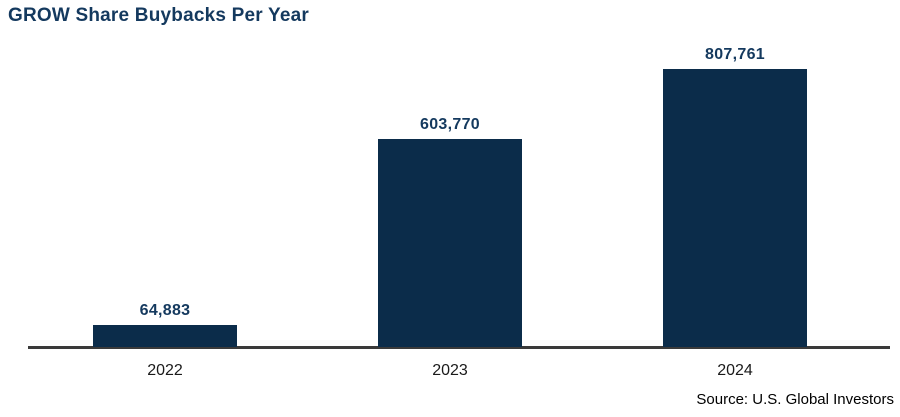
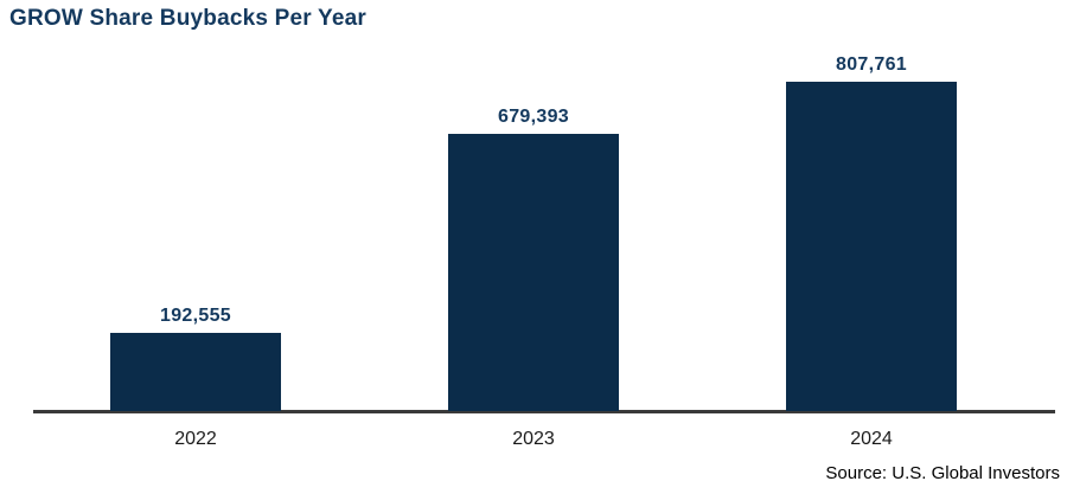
2022: 64,883 -> 192,555
2023: 603,770 -> 679,393
